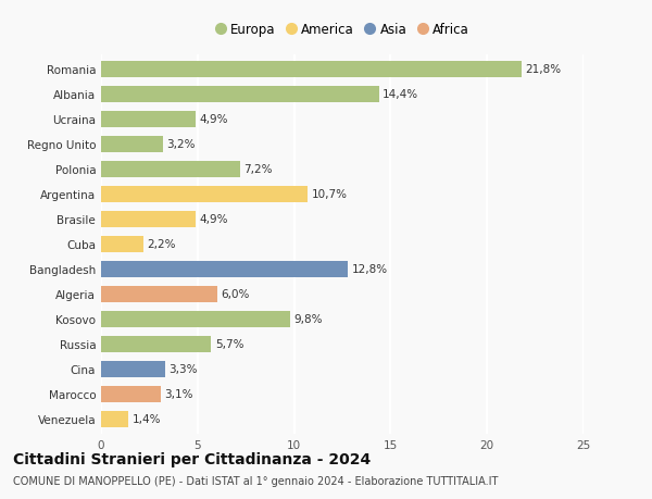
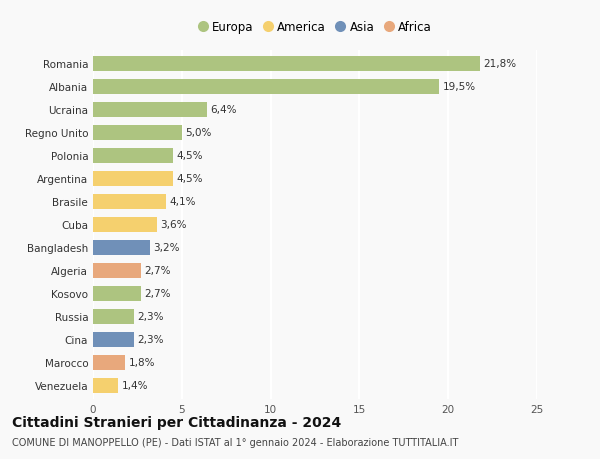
Albania: 14,4% -> 19,5%
Ucraina: 4,9% -> 6,4%
Regno Unito: 3,2% -> 5,0%
Polonia: 7,2% -> 4,5%
Argentina: 10,7% -> 4,5%
Brasile: 4,9% -> 4,1%
Cuba: 2,2% -> 3,6%
Bangladesh: 12,8% -> 3,2%
Algeria: 6,0% -> 2,7%
Kosovo: 9,8% -> 2,7%
Russia: 5,7% -> 2,3%
Cina: 3,3% -> 2,3%
Marocco: 3,1% -> 1,8%
